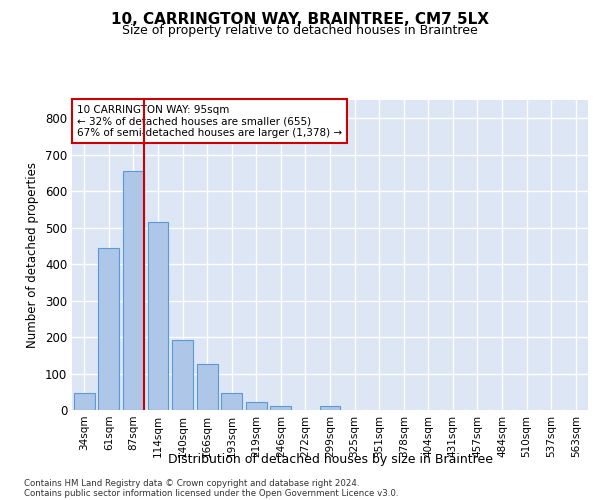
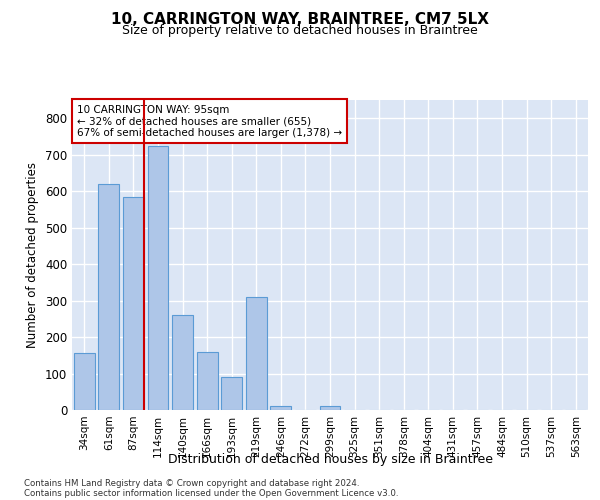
34sqm: 47 -> 155
61sqm: 444 -> 620
87sqm: 656 -> 585
114sqm: 516 -> 725
140sqm: 192 -> 260
166sqm: 125 -> 160
193sqm: 47 -> 90
219sqm: 22 -> 310
